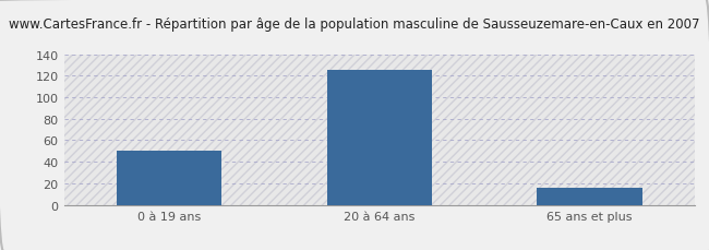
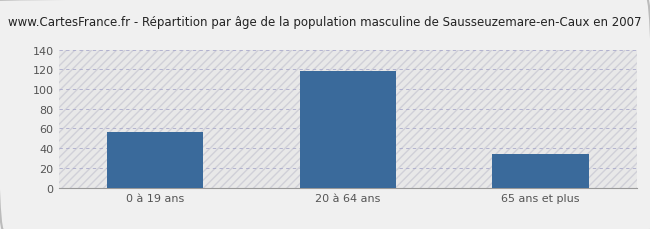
0 à 19 ans: 50 -> 56
20 à 64 ans: 125 -> 118
65 ans et plus: 16 -> 34
